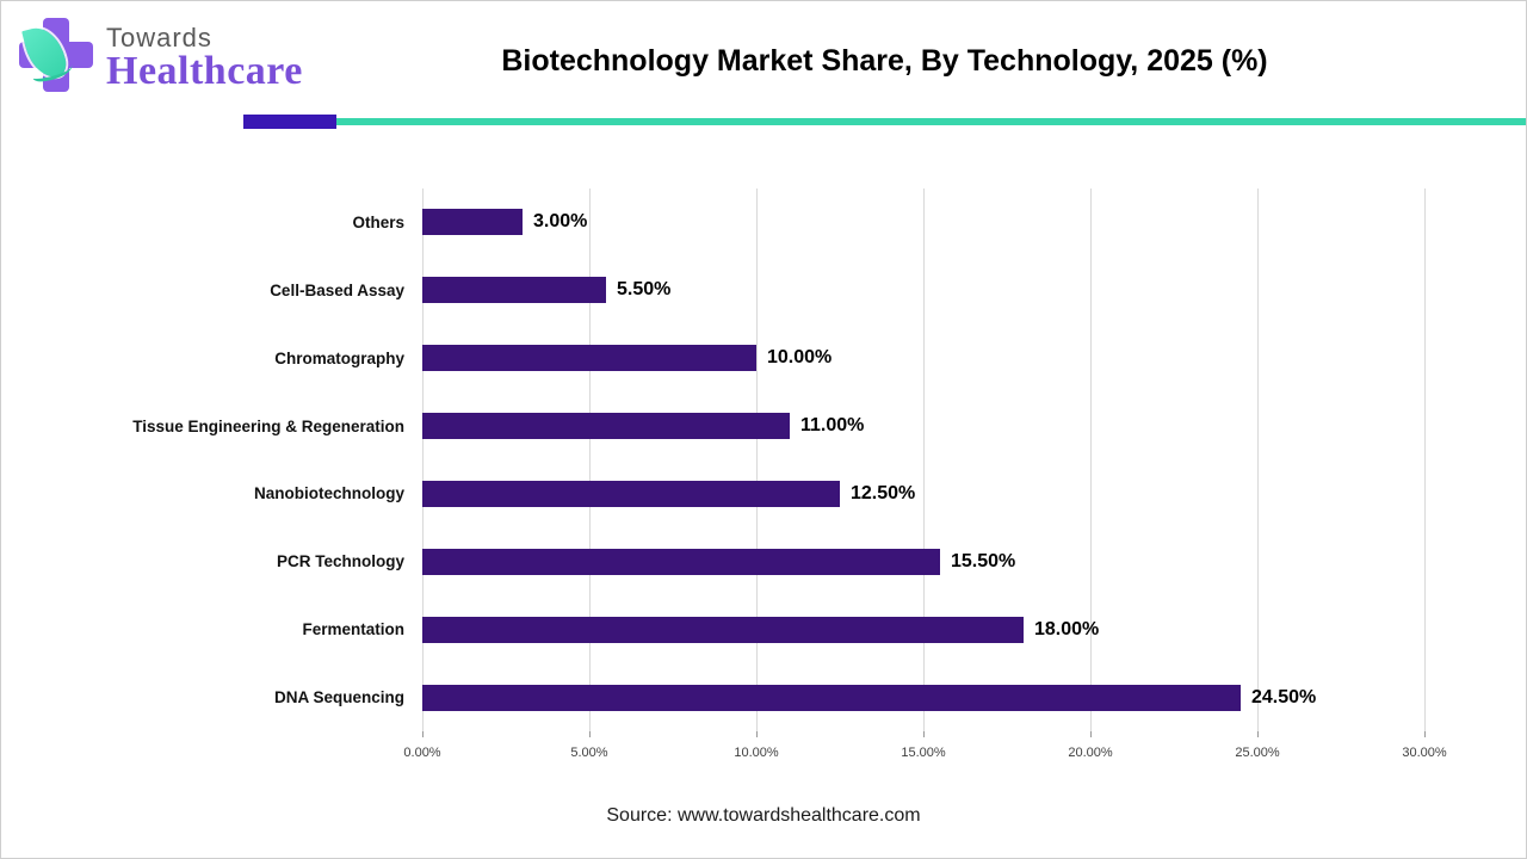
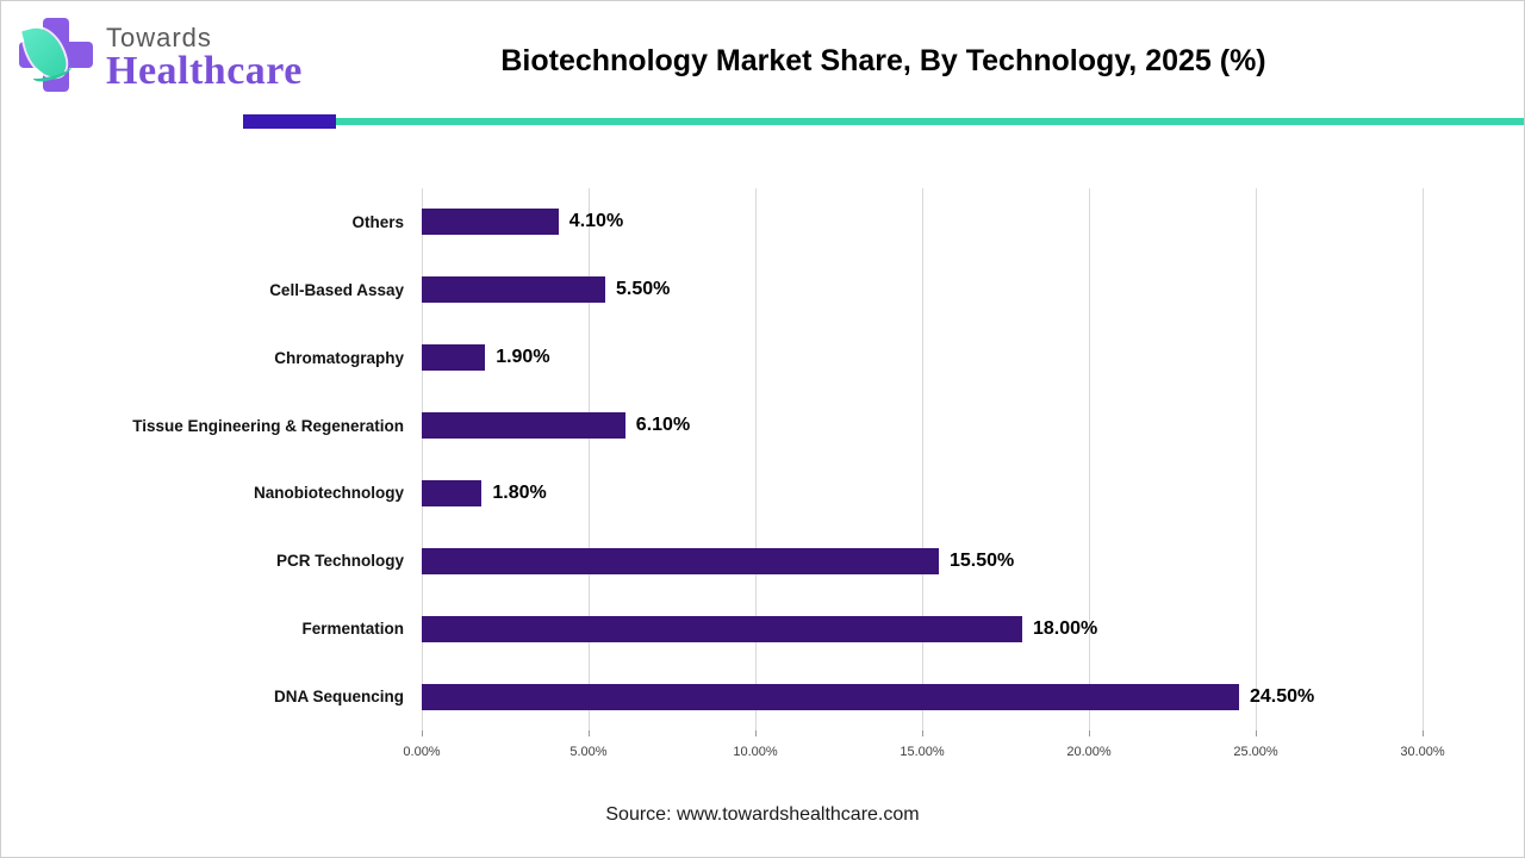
Others: 3.00% -> 4.10%
Chromatography: 10.00% -> 1.90%
Tissue Engineering & Regeneration: 11.00% -> 6.10%
Nanobiotechnology: 12.50% -> 1.80%
